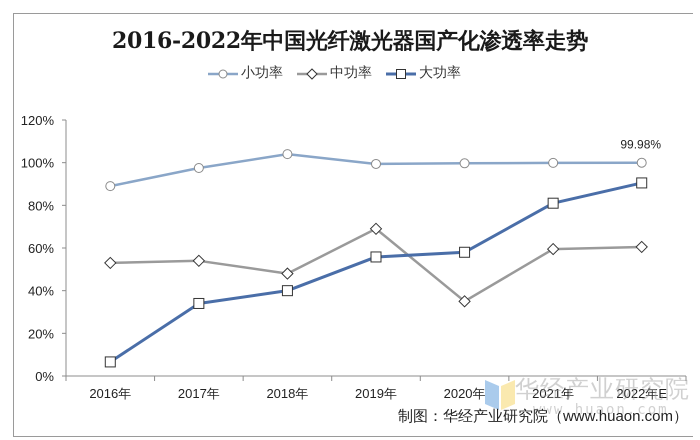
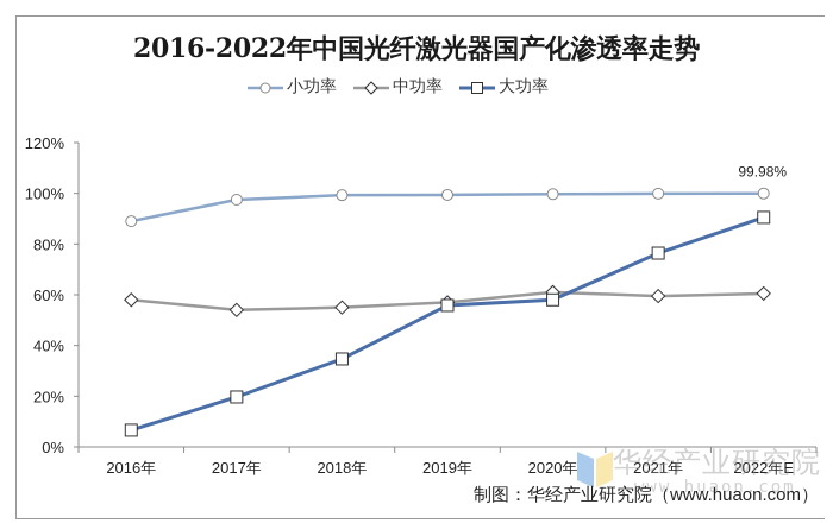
中功率/2016年: 53% -> 58%
大功率/2017年: 34% -> 20%
小功率/2018年: 104% -> 99%
中功率/2018年: 48% -> 55%
大功率/2018年: 40% -> 35%
中功率/2019年: 69% -> 57%
中功率/2020年: 35% -> 61%
大功率/2021年: 81% -> 76%
